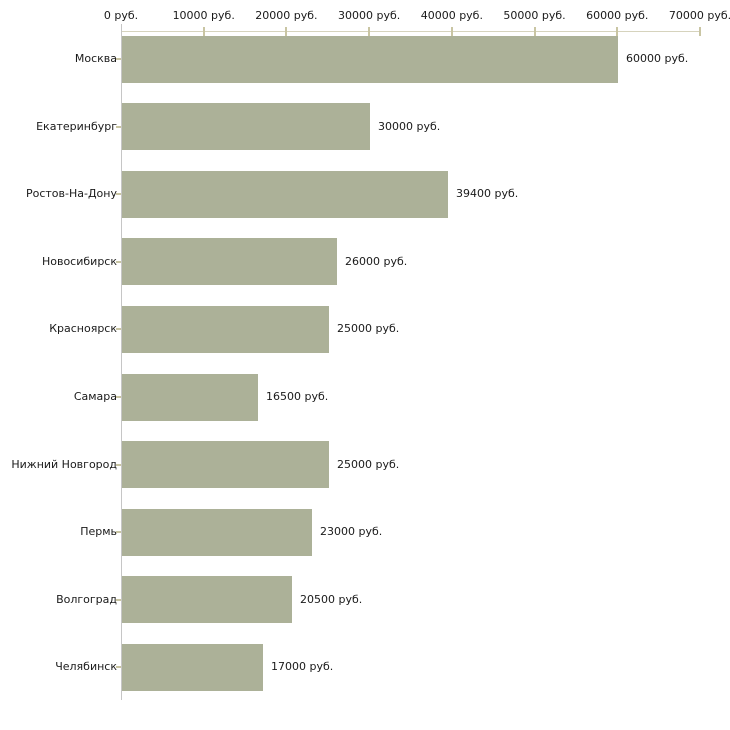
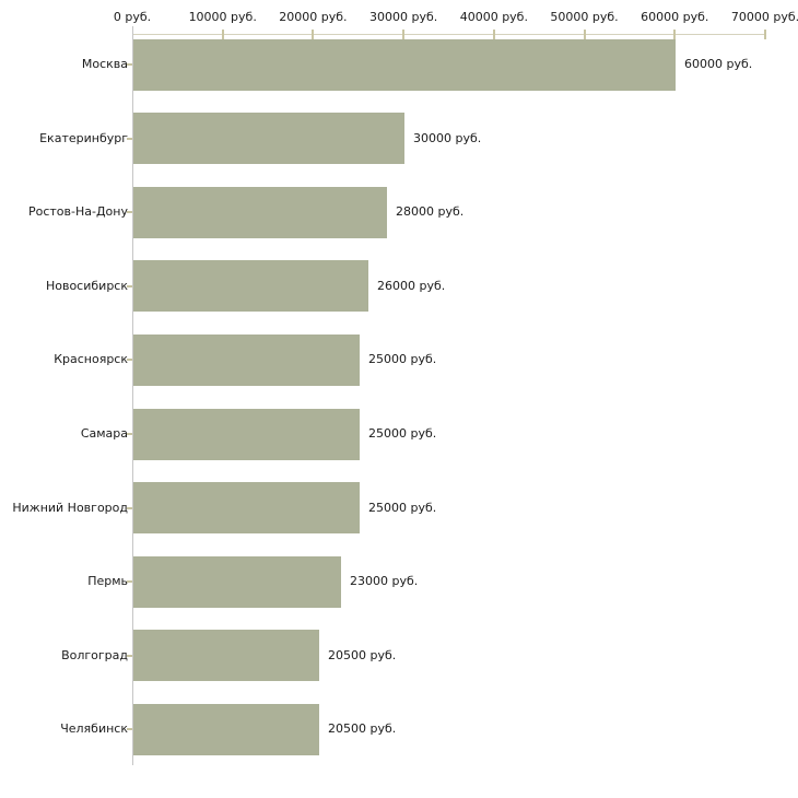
Ростов-На-Дону: 39400 -> 28000
Самара: 16500 -> 25000
Челябинск: 17000 -> 20500
